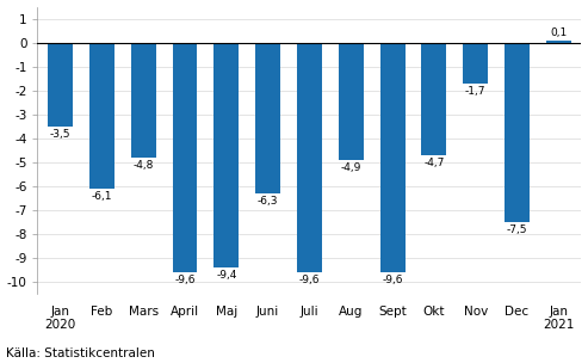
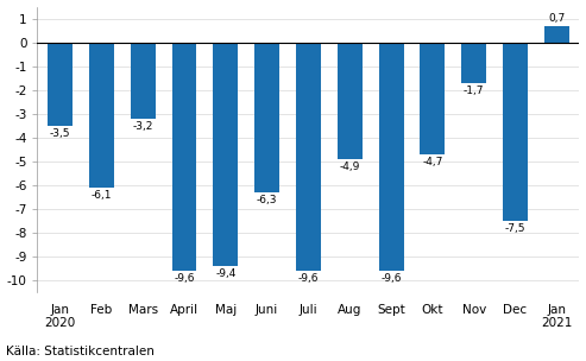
Mars: -4,8 -> -3,2
Jan 2021: 0,1 -> 0,7
